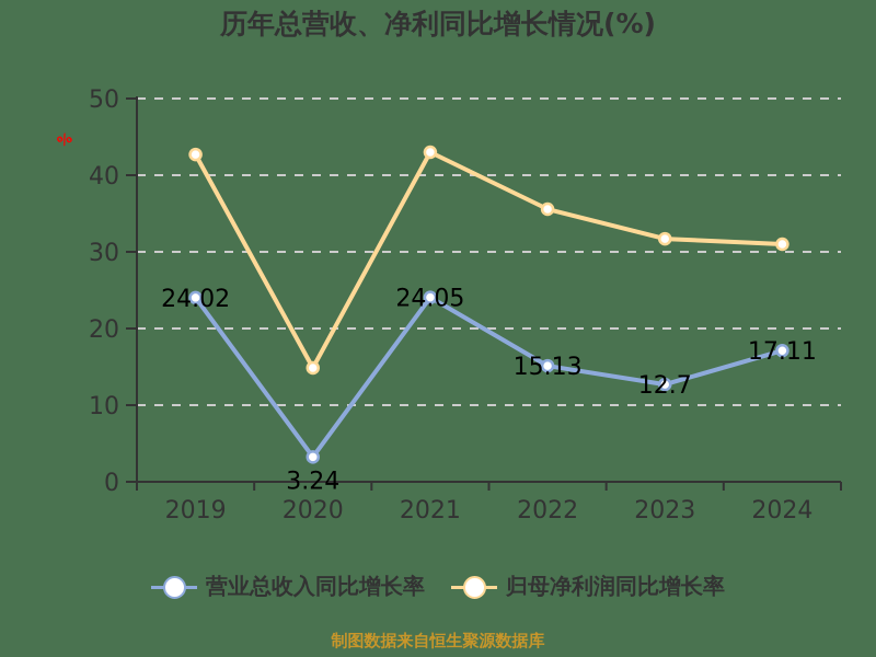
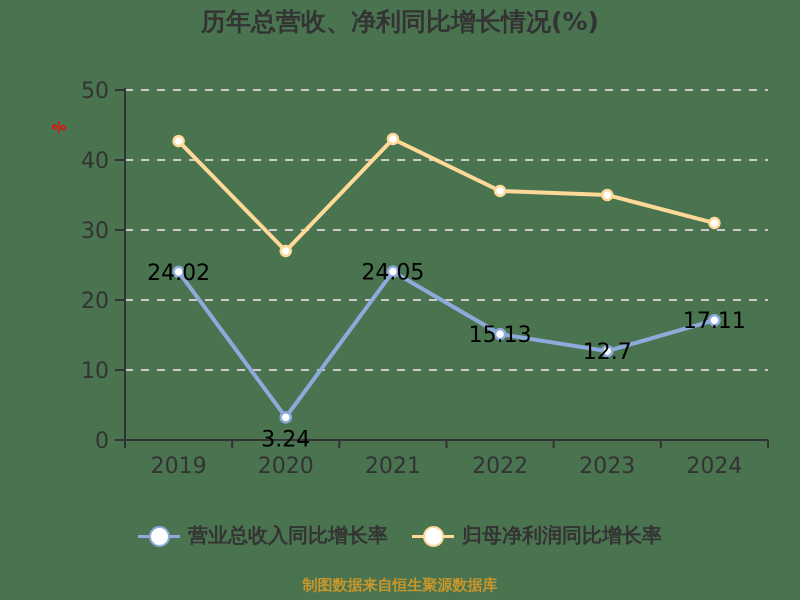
归母净利润同比增长率/2020: 15 -> 27
归母净利润同比增长率/2023: 32 -> 35
